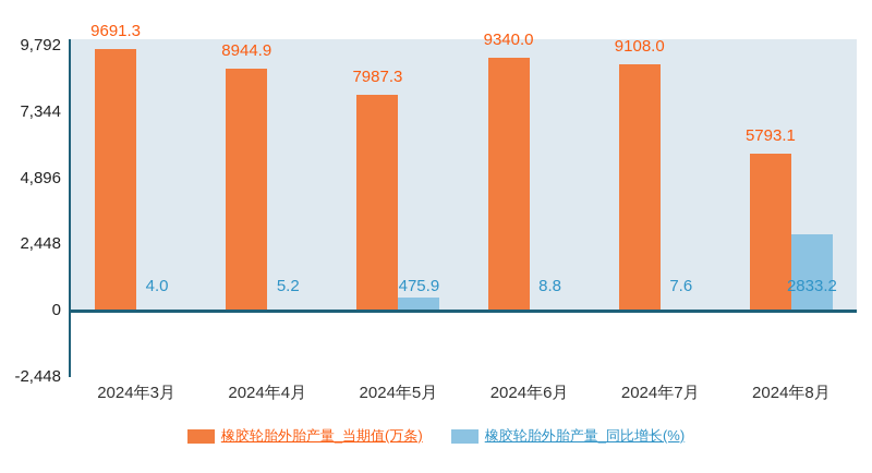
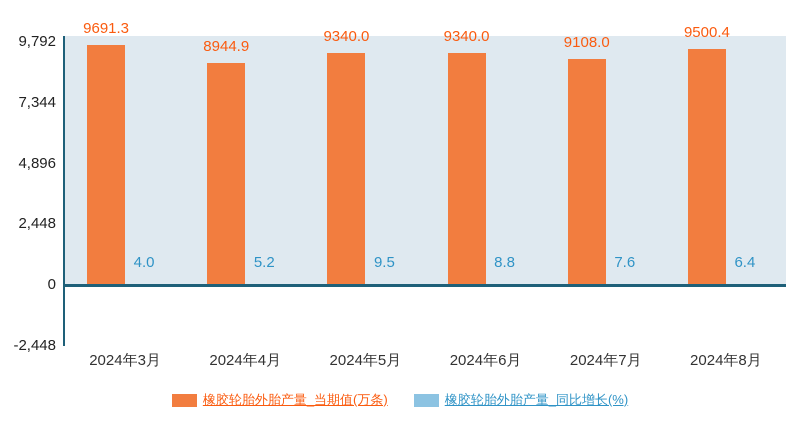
橡胶轮胎外胎产量_当期值(万条)/2024年5月: 7987.3 -> 9340.0
橡胶轮胎外胎产量_同比增长(%)/2024年5月: 475.9 -> 9.5
橡胶轮胎外胎产量_当期值(万条)/2024年8月: 5793.1 -> 9500.4
橡胶轮胎外胎产量_同比增长(%)/2024年8月: 2833.2 -> 6.4
